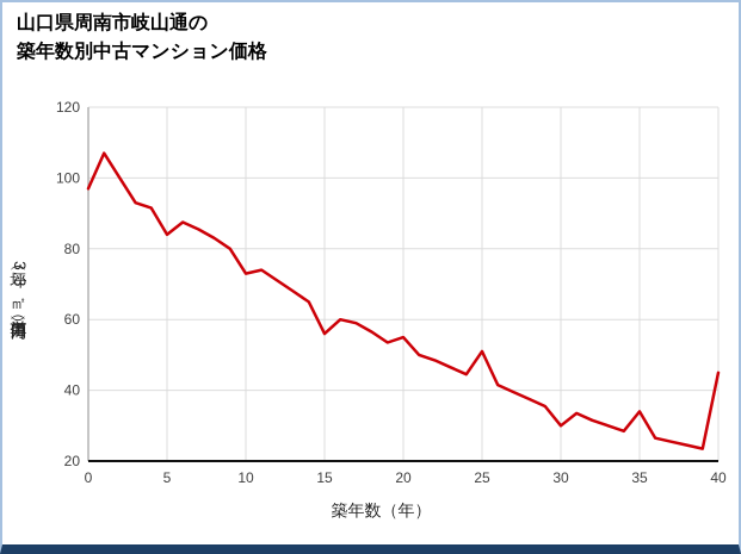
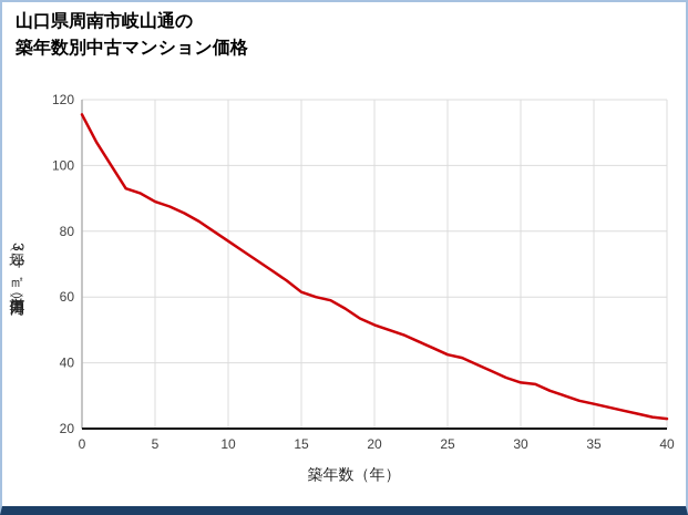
0: 97 -> 116
5: 84 -> 89
10: 73 -> 77
15: 56 -> 62
20: 55 -> 52
25: 51 -> 42
30: 30 -> 34
35: 34 -> 28
40: 45 -> 23
